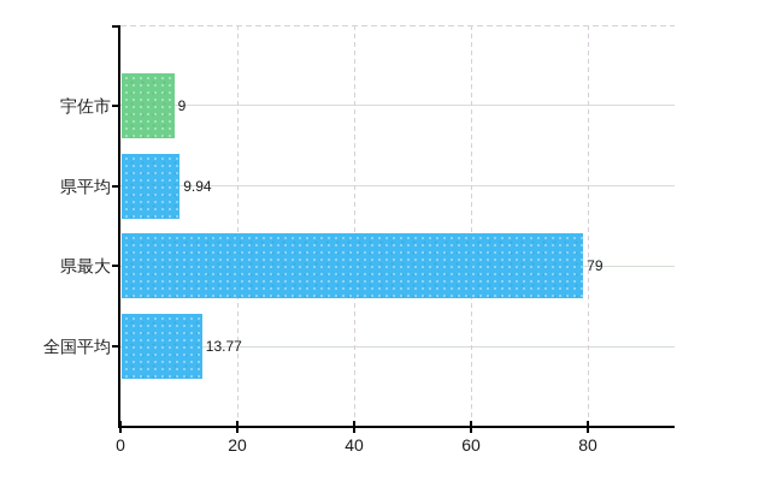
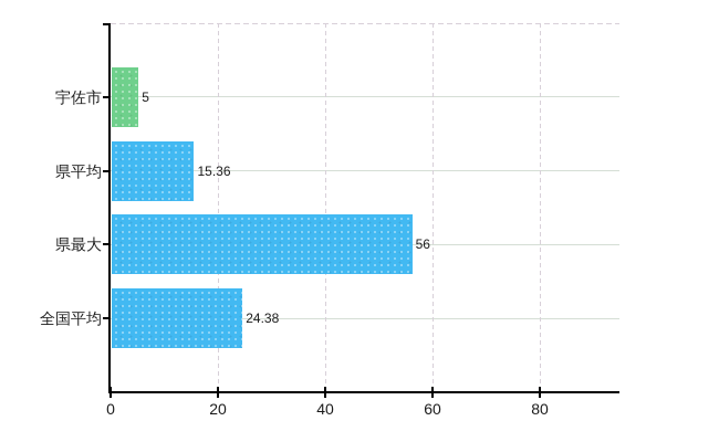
宇佐市: 9 -> 5
県平均: 9.94 -> 15.36
県最大: 79 -> 56
全国平均: 13.77 -> 24.38
